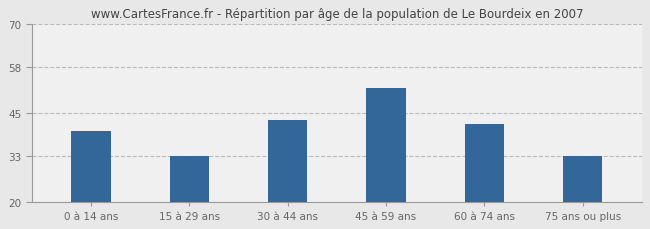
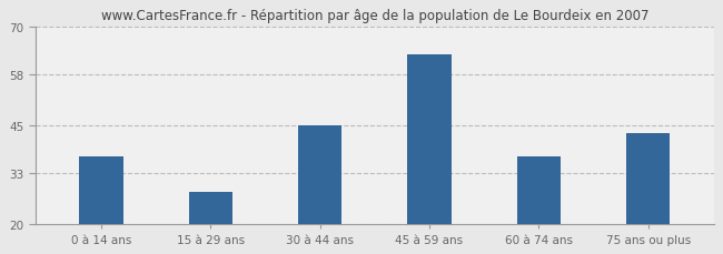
0 à 14 ans: 40 -> 37
15 à 29 ans: 33 -> 28
30 à 44 ans: 43 -> 45
45 à 59 ans: 52 -> 63
60 à 74 ans: 42 -> 37
75 ans ou plus: 33 -> 43
